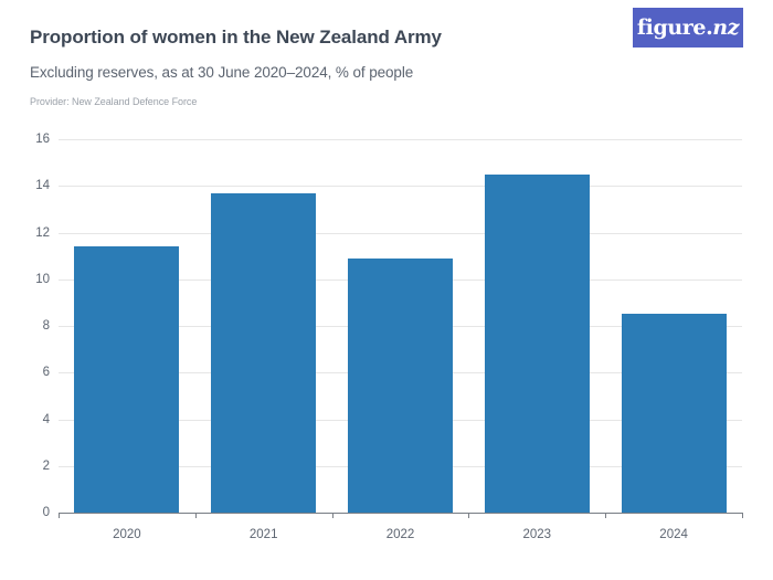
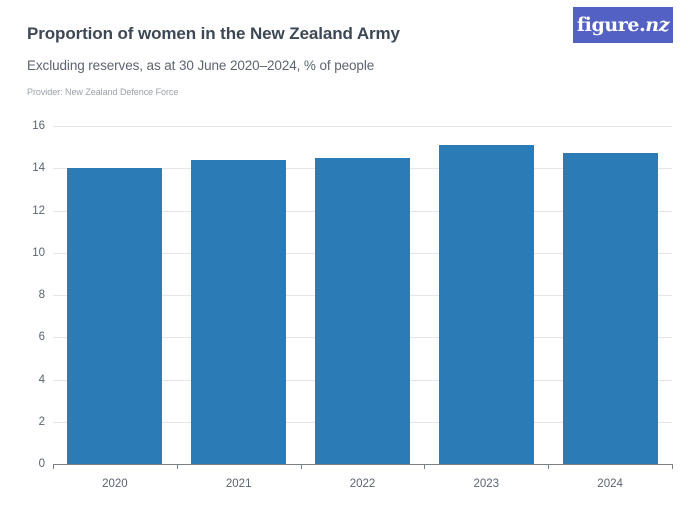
2020: 11.4 -> 14.0
2021: 13.7 -> 14.4
2022: 10.9 -> 14.5
2023: 14.5 -> 15.1
2024: 8.5 -> 14.7
